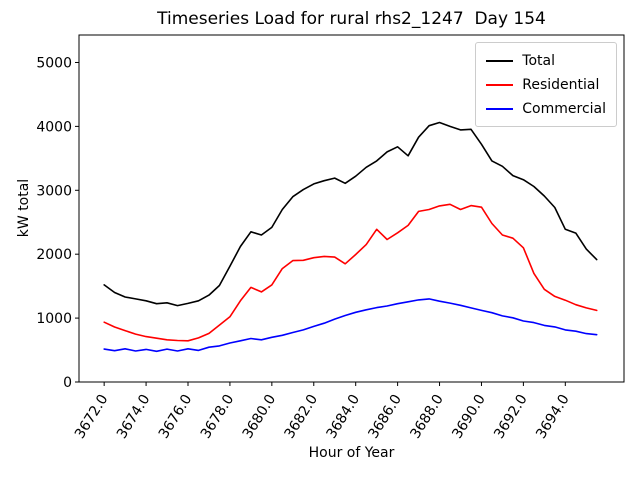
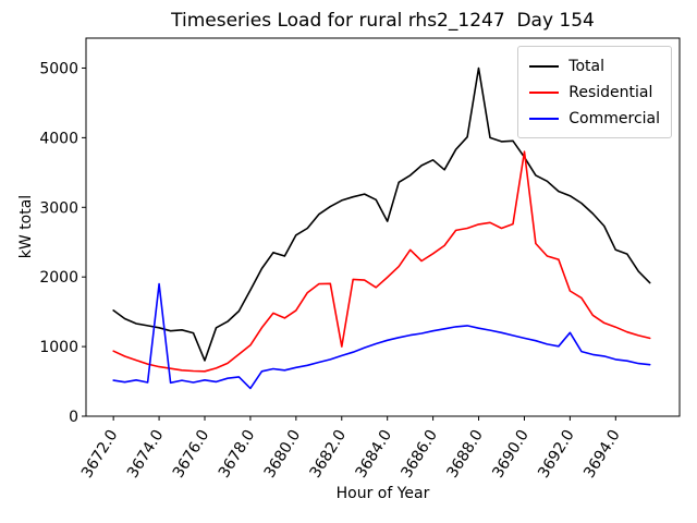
Commercial/3674.0: 500 -> 1900
Total/3676.0: 1200 -> 800
Commercial/3678.0: 600 -> 400
Total/3680.0: 2400 -> 2600
Residential/3682.0: 1900 -> 1000
Total/3684.0: 3200 -> 2800
Total/3688.0: 4100 -> 5000
Residential/3690.0: 2700 -> 3800
Residential/3692.0: 2100 -> 1800
Commercial/3692.0: 1000 -> 1200
